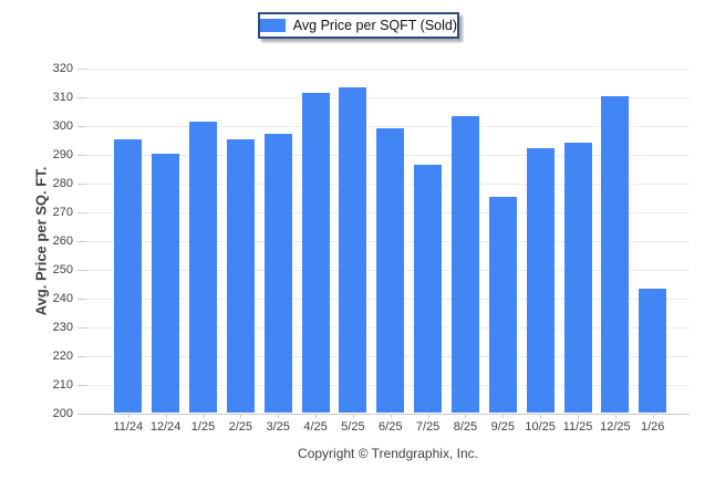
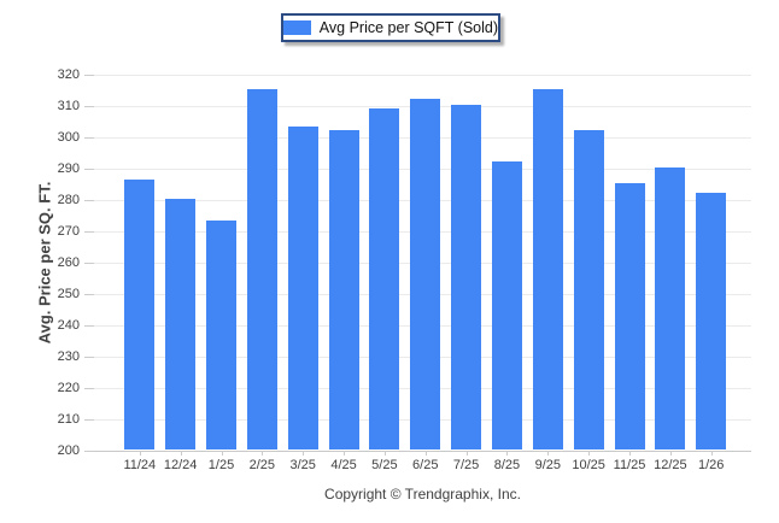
11/24: 295 -> 286
12/24: 290 -> 280
1/25: 301 -> 273
2/25: 295 -> 315
3/25: 297 -> 303
4/25: 311 -> 302
5/25: 313 -> 309
6/25: 299 -> 312
7/25: 286 -> 310
8/25: 303 -> 292
9/25: 275 -> 315
10/25: 292 -> 302
11/25: 294 -> 285
12/25: 310 -> 290
1/26: 243 -> 282
